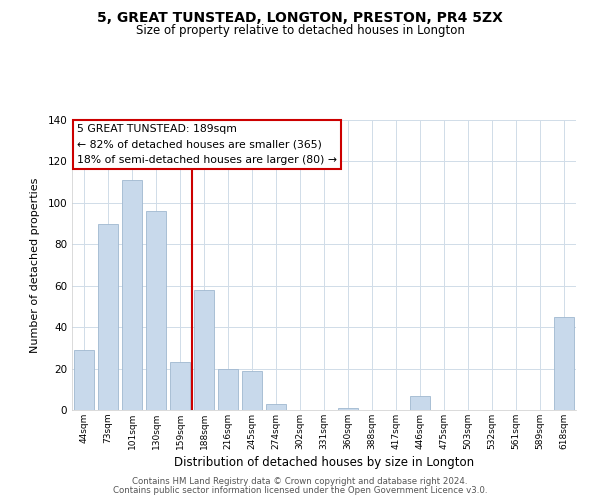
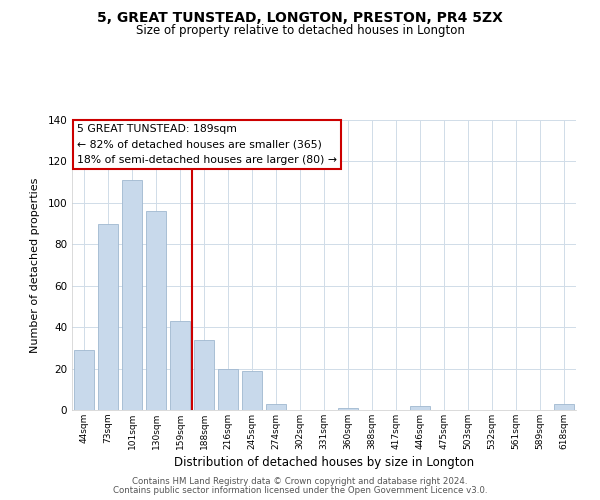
159sqm: 23 -> 43
188sqm: 58 -> 34
446sqm: 7 -> 2
618sqm: 45 -> 3
